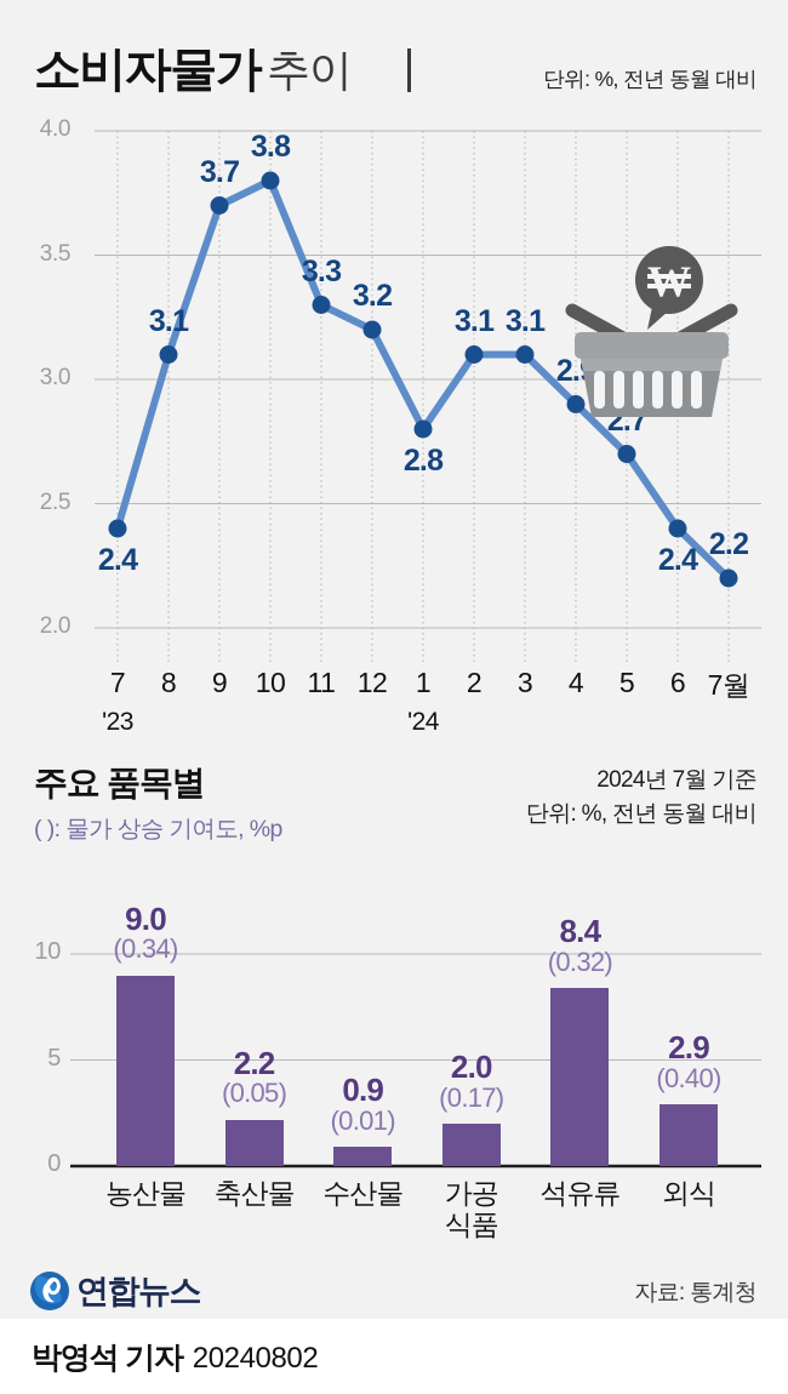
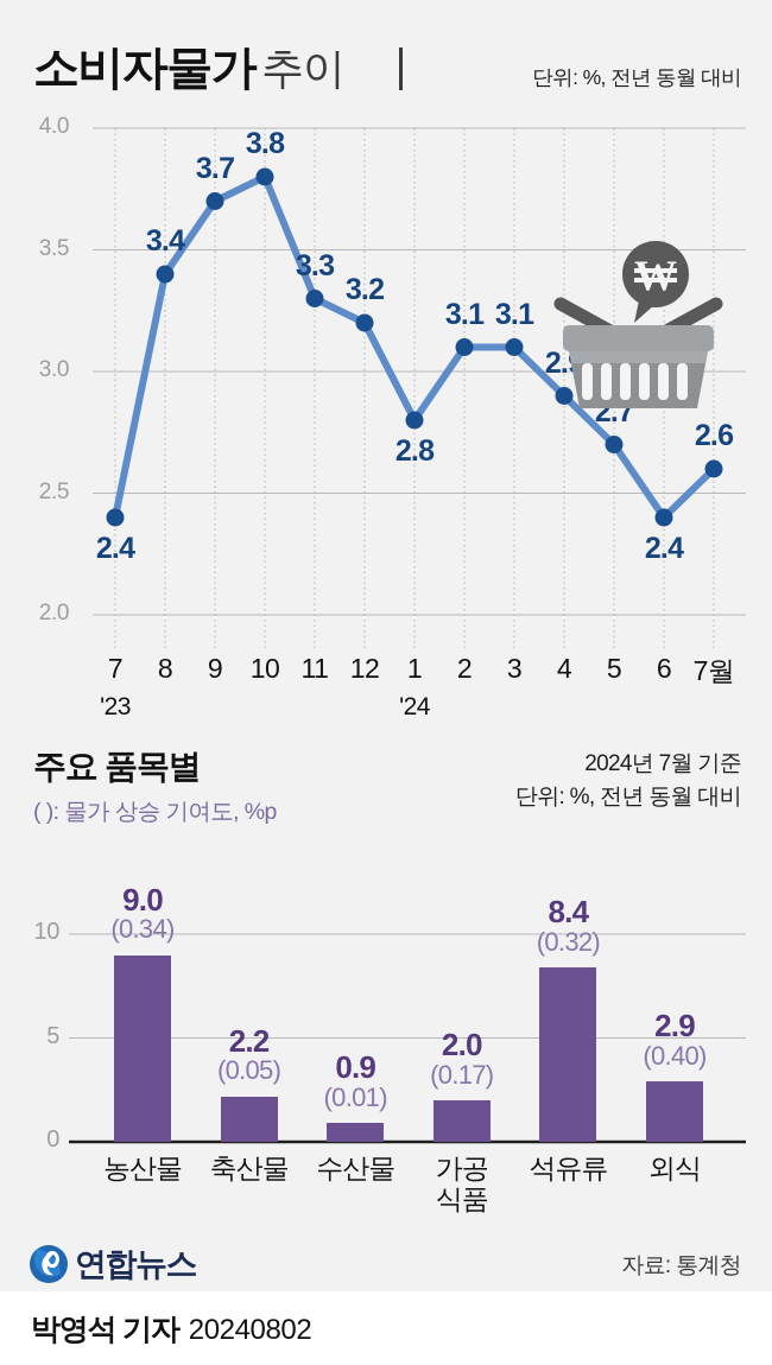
소비자물가 추이/8: 3.1 -> 3.4
소비자물가 추이/7월: 2.2 -> 2.6
